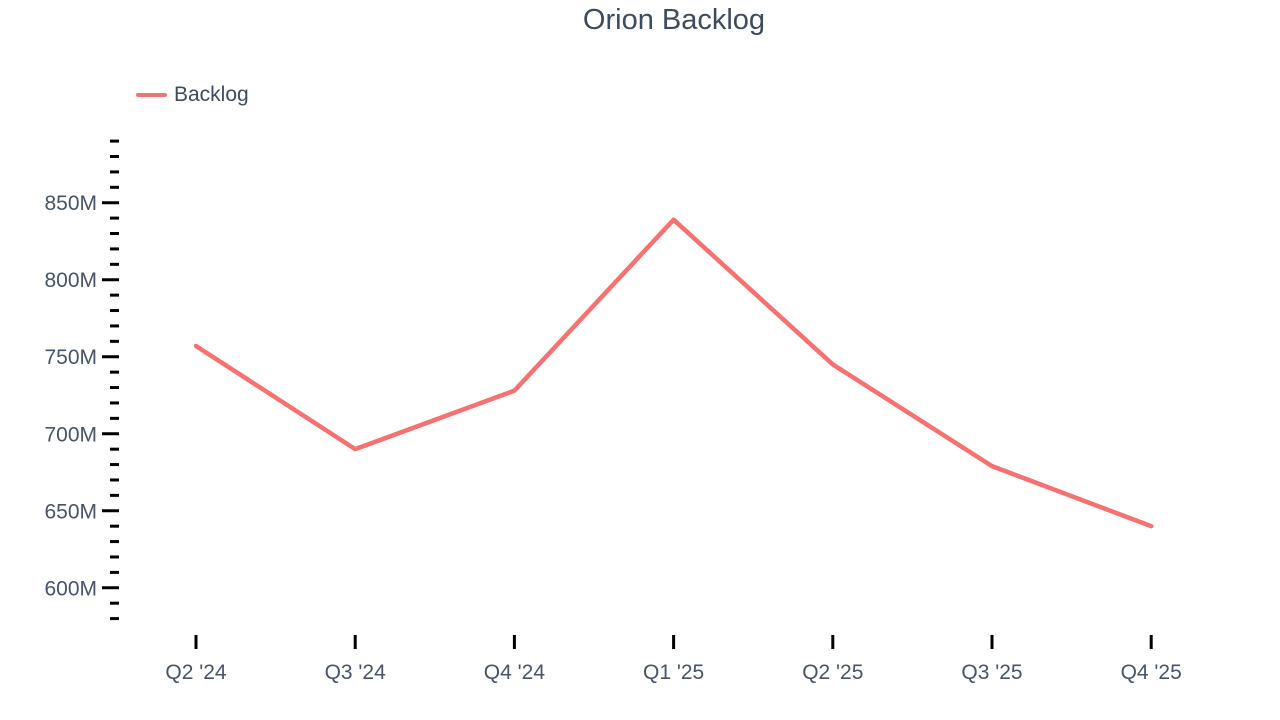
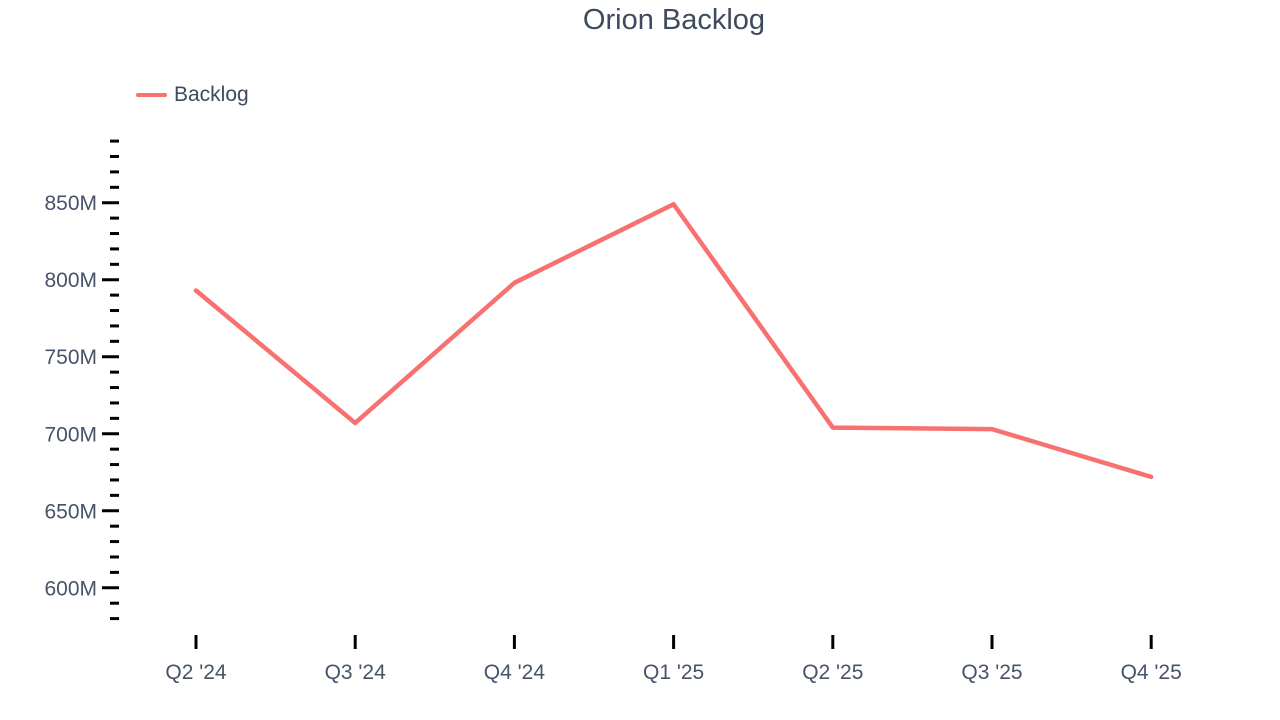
Q2 '24: 757M -> 793M
Q3 '24: 690M -> 707M
Q4 '24: 728M -> 798M
Q1 '25: 839M -> 849M
Q2 '25: 745M -> 704M
Q3 '25: 679M -> 703M
Q4 '25: 640M -> 672M
